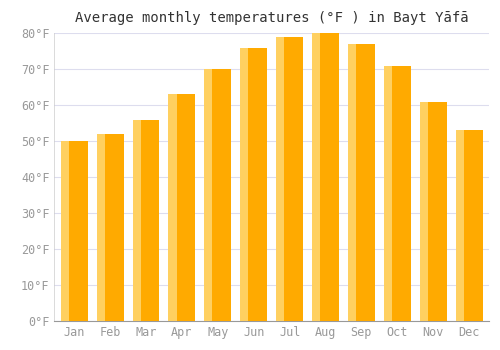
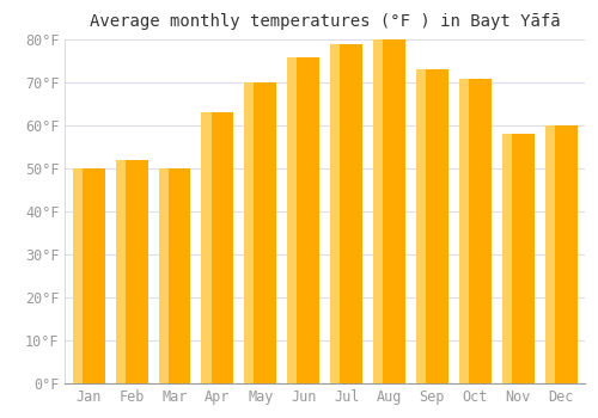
Mar: 56°F -> 50°F
Sep: 77°F -> 73°F
Nov: 61°F -> 58°F
Dec: 53°F -> 60°F
